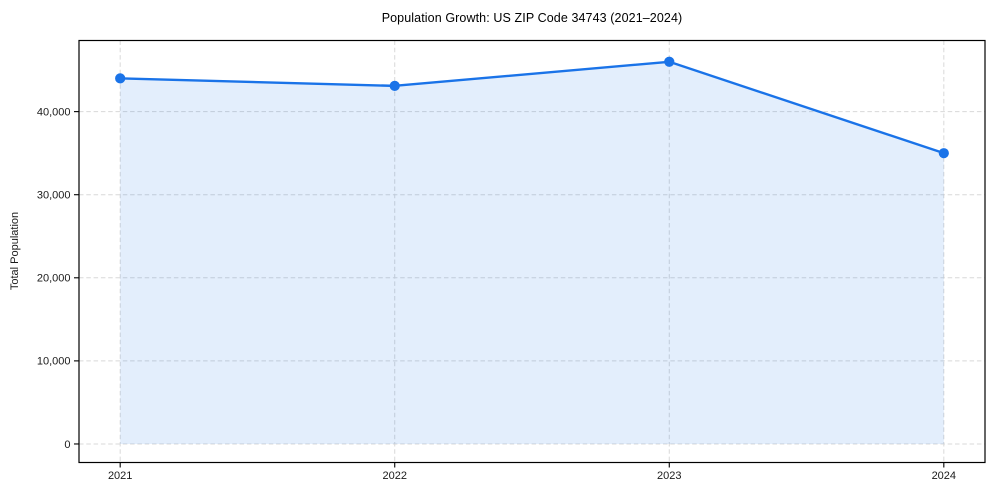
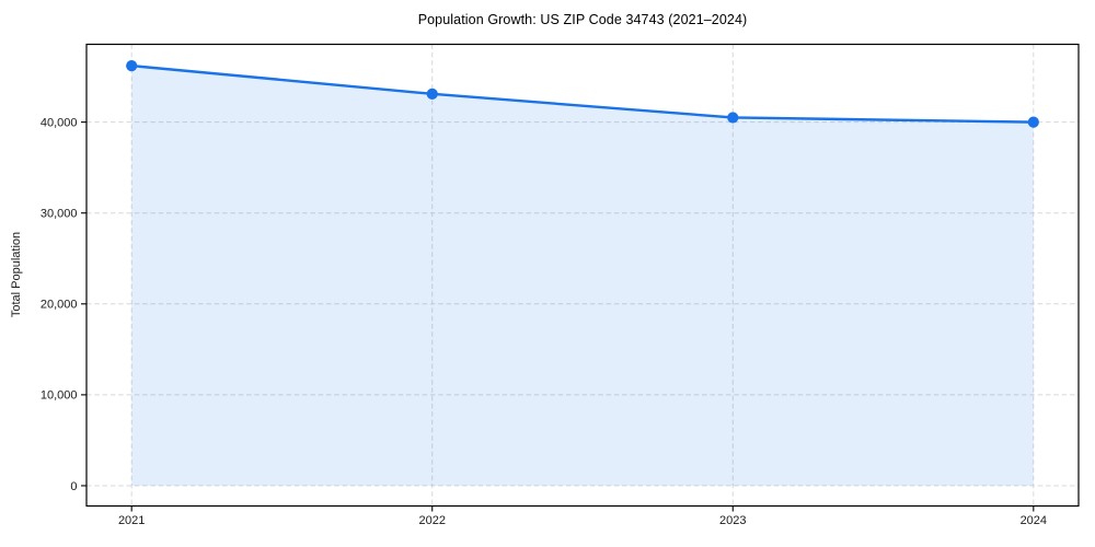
2021: 44000 -> 46000
2023: 46000 -> 40000
2024: 35000 -> 40000
